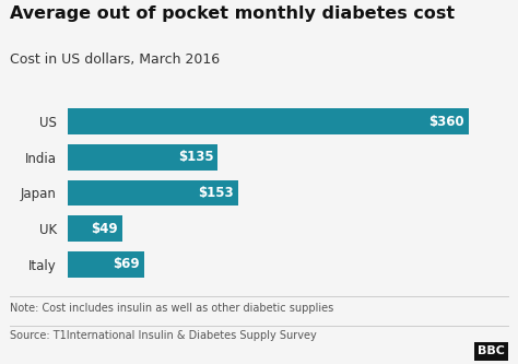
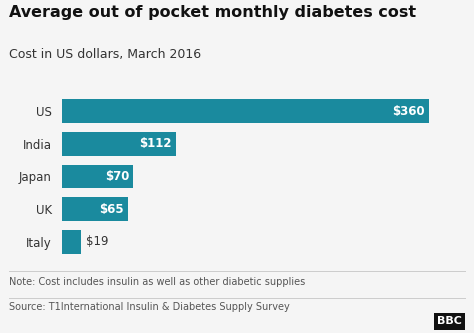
India: $135 -> $112
Japan: $153 -> $70
UK: $49 -> $65
Italy: $69 -> $19
